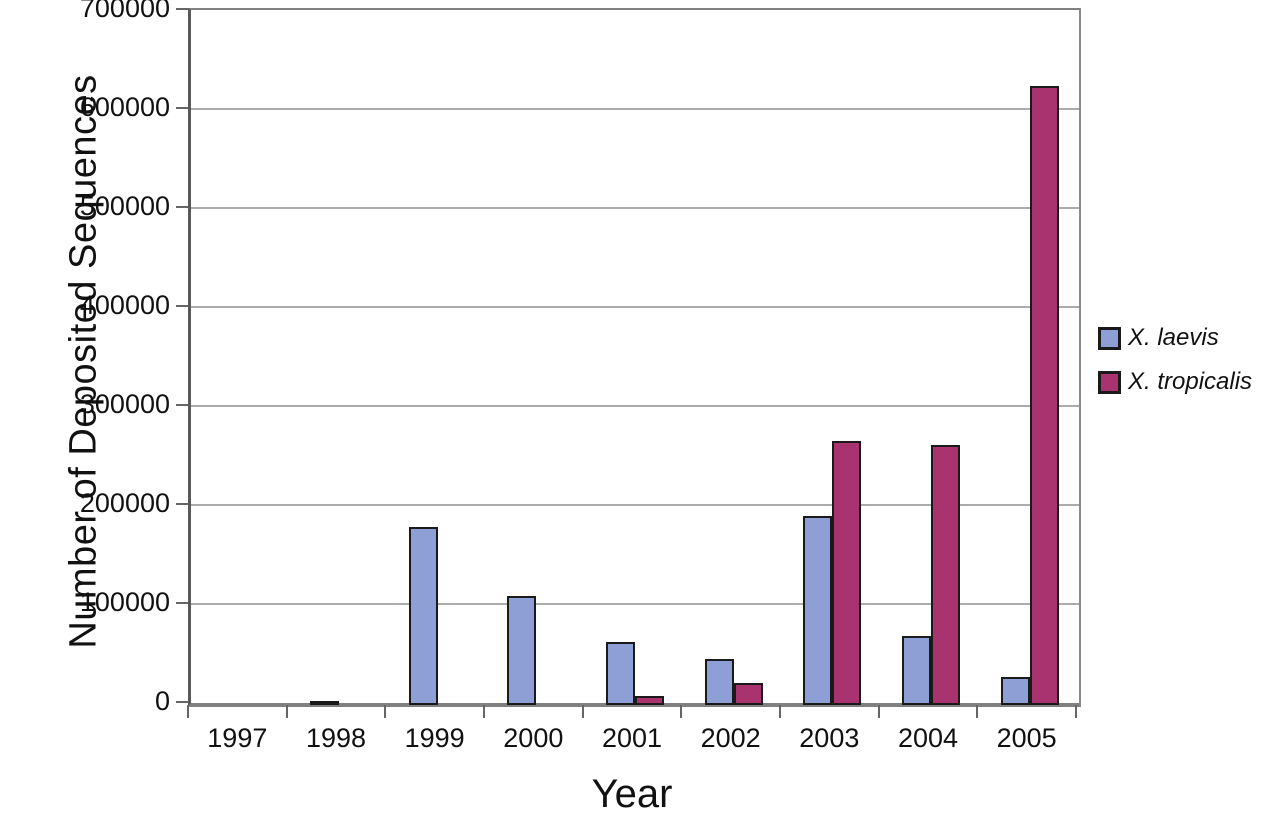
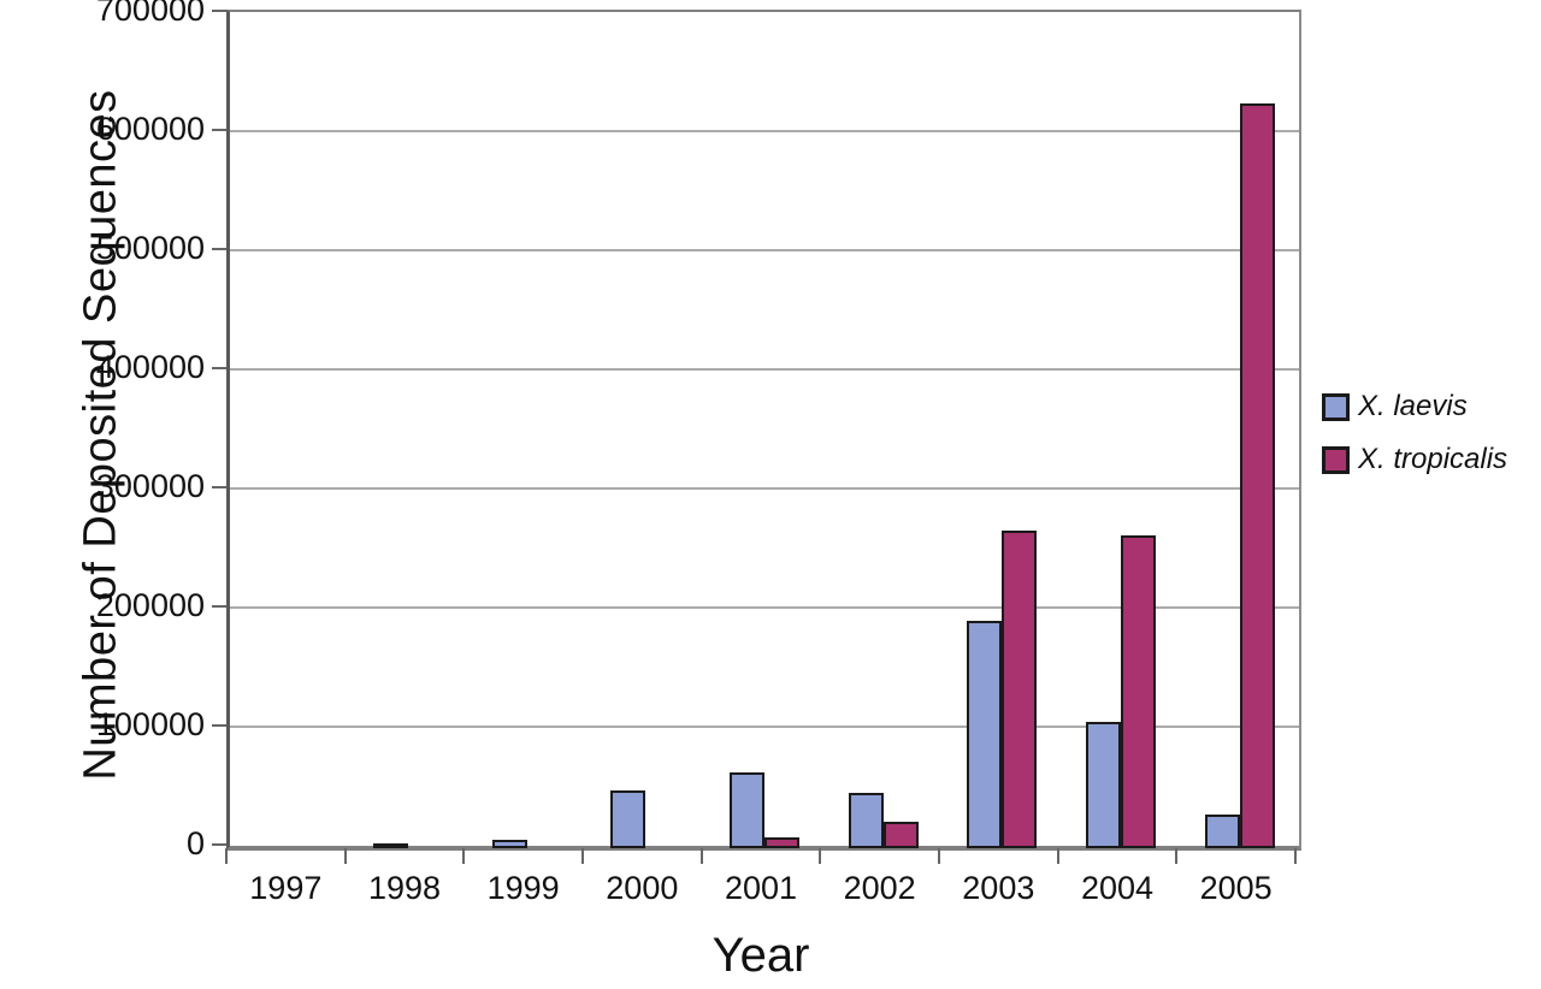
X. laevis/1999: 180000 -> 10000
X. laevis/2000: 110000 -> 50000
X. laevis/2004: 70000 -> 110000
